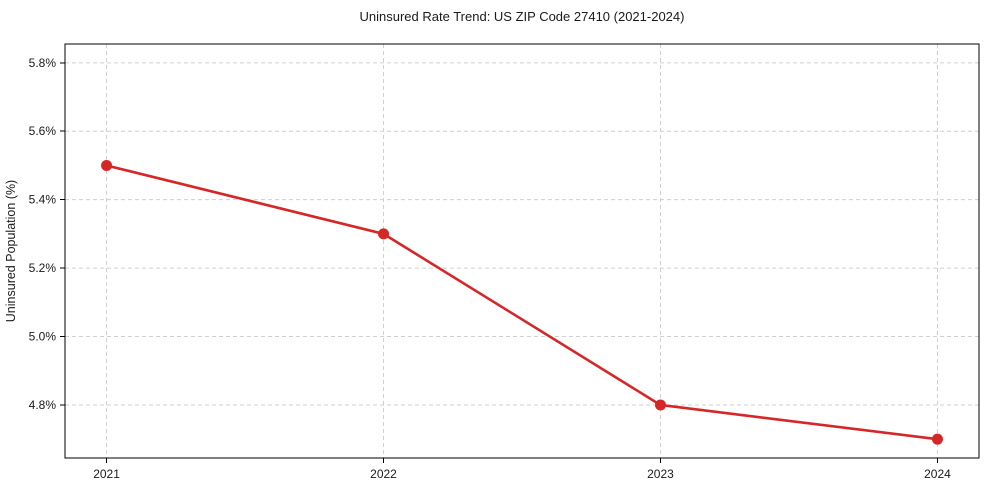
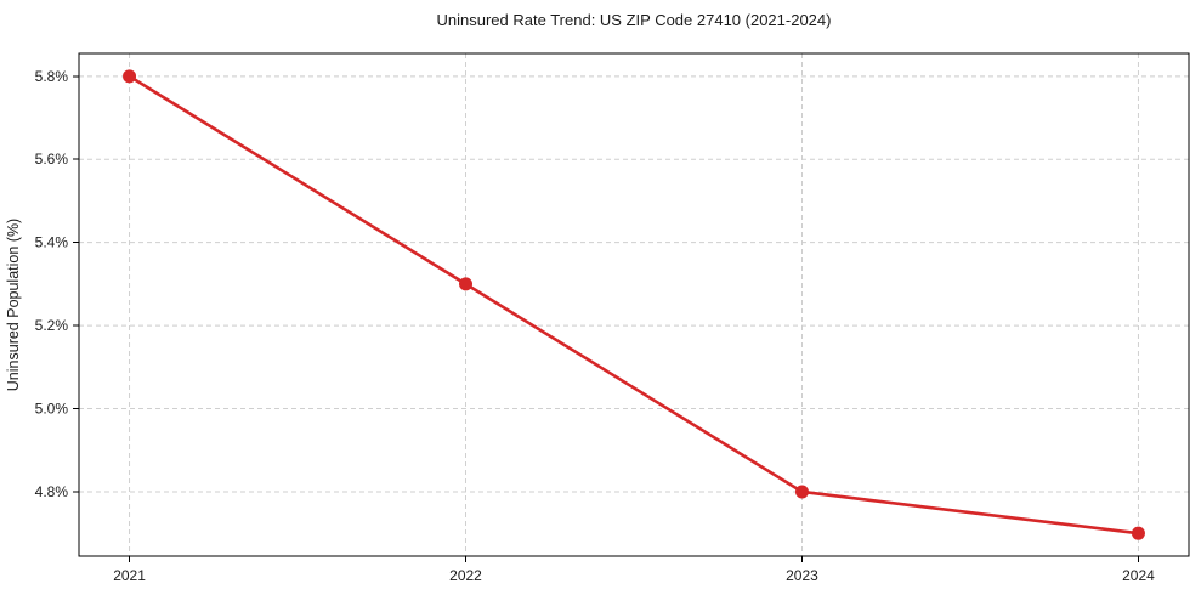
2021: 5.5% -> 5.8%
